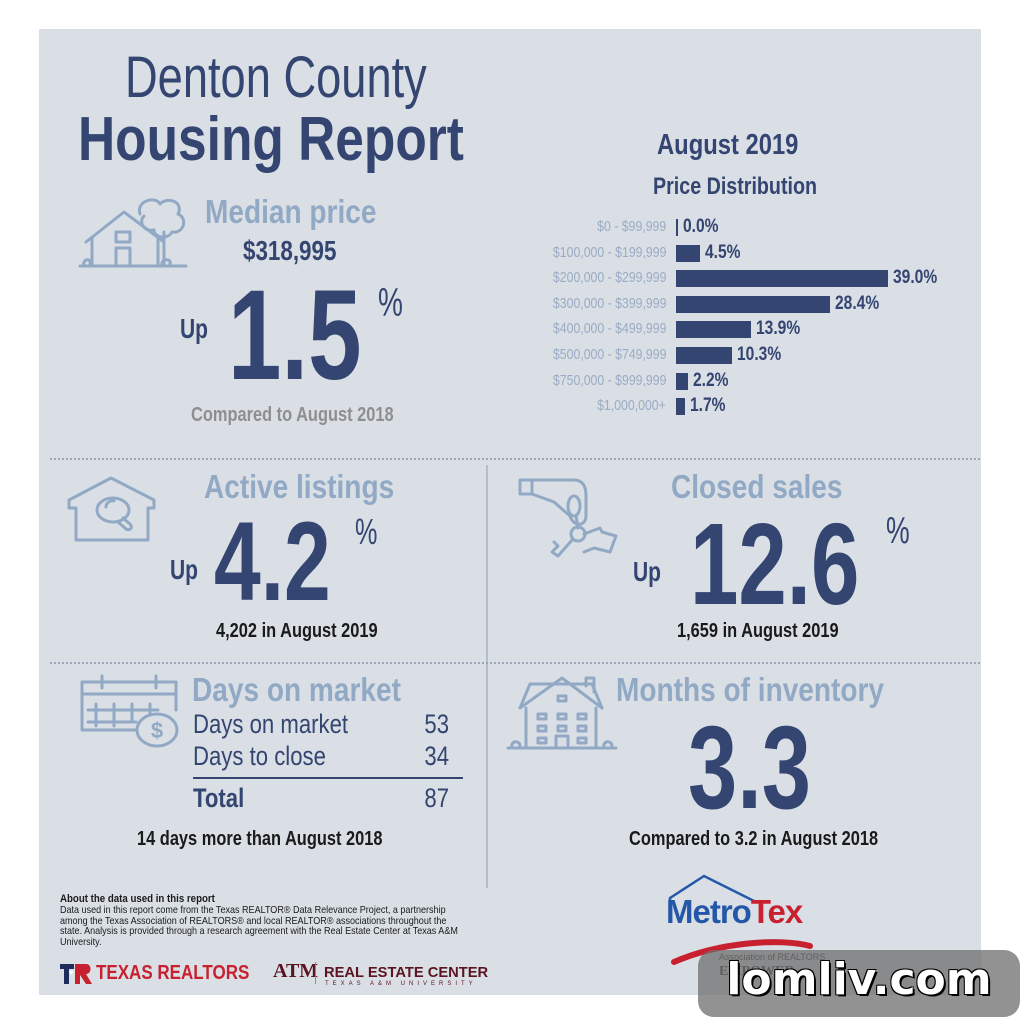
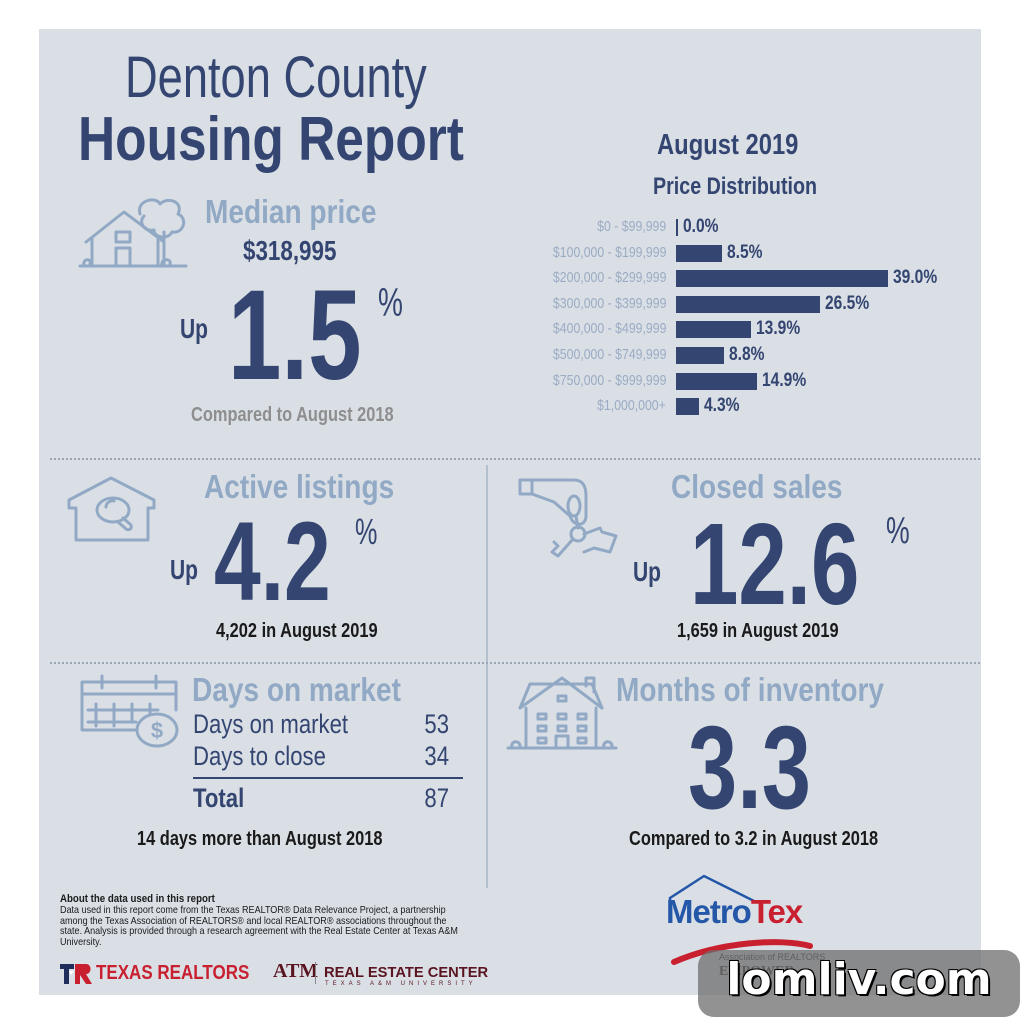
$100,000 - $199,999: 4.5% -> 8.5%
$300,000 - $399,999: 28.4% -> 26.5%
$500,000 - $749,999: 10.3% -> 8.8%
$750,000 - $999,999: 2.2% -> 14.9%
$1,000,000+: 1.7% -> 4.3%
